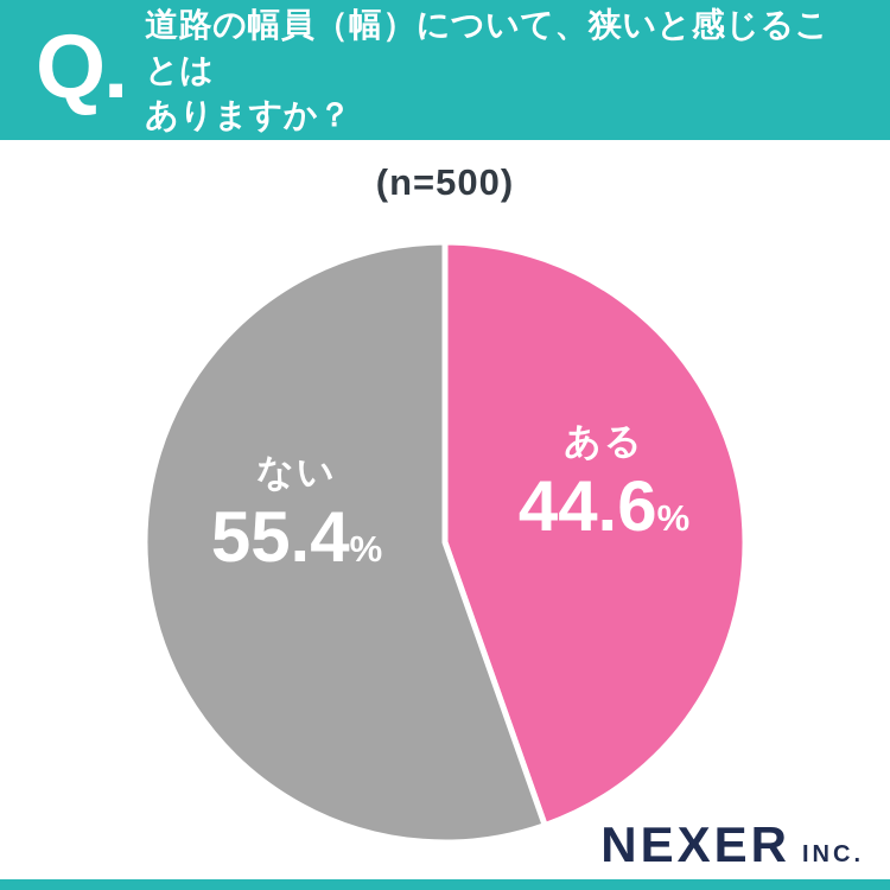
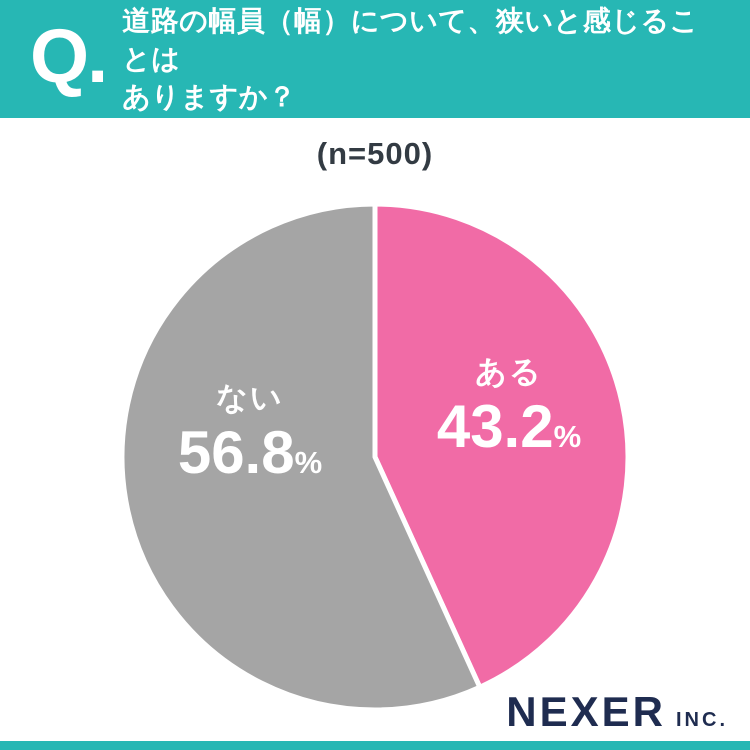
ある: 44.6 -> 43.2
ない: 55.4 -> 56.8
